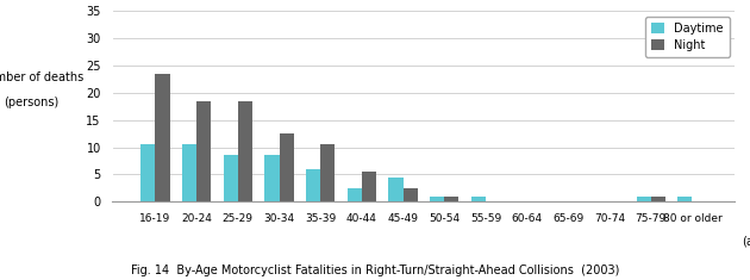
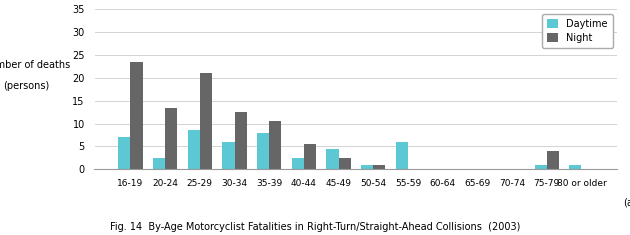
Daytime/16-19: 10.5 -> 7.0
Daytime/20-24: 10.5 -> 2.5
Night/20-24: 18.5 -> 13.5
Night/25-29: 18.5 -> 21.0
Daytime/30-34: 8.5 -> 6.0
Daytime/35-39: 6.0 -> 8.0
Daytime/55-59: 1.0 -> 6.0
Night/75-79: 1.0 -> 4.0
